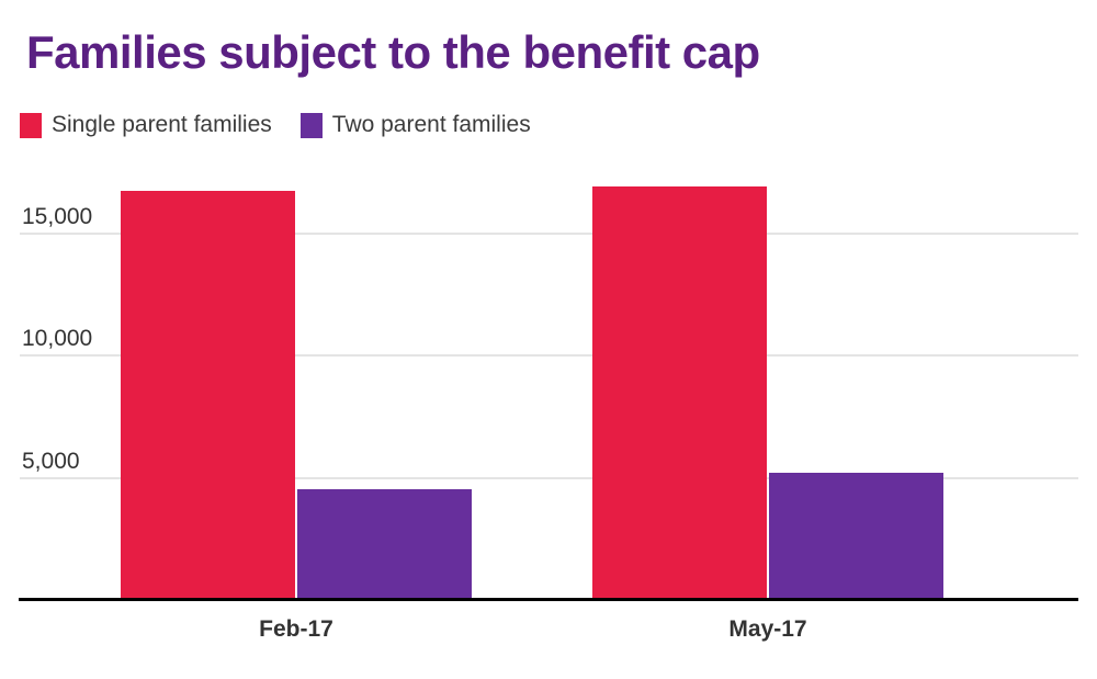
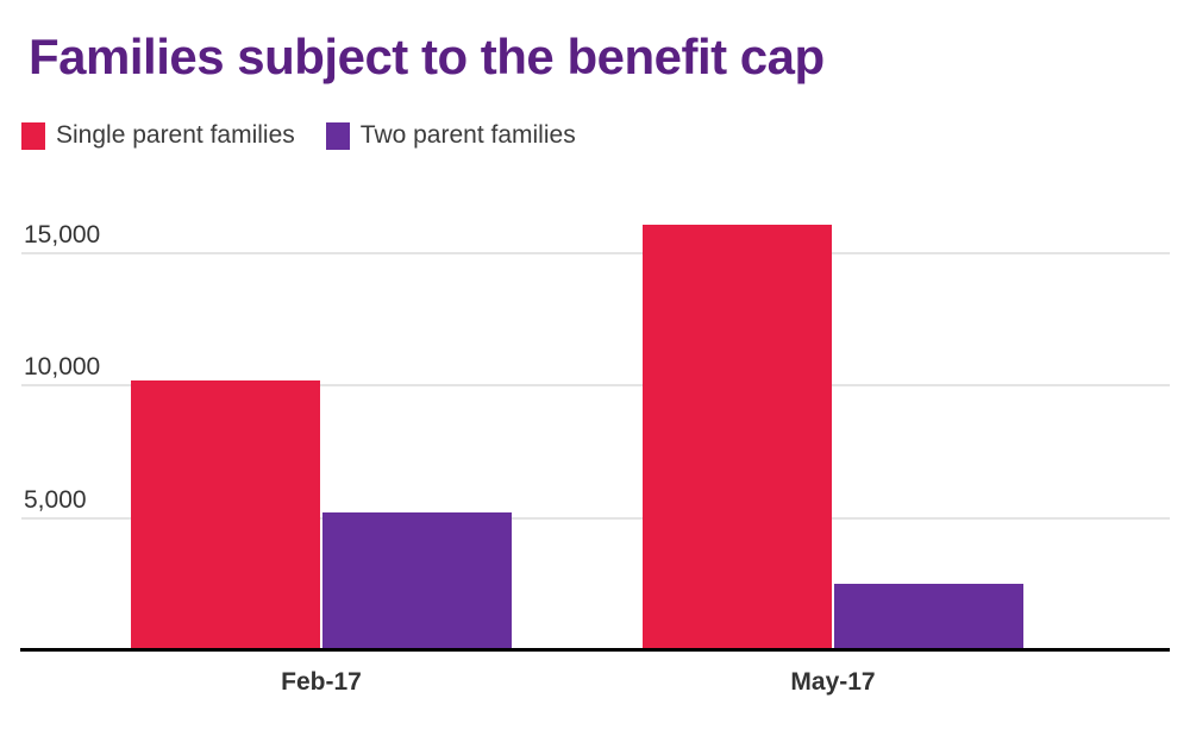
Single parent families/Feb-17: 16800 -> 10200
Two parent families/Feb-17: 4600 -> 5200
Single parent families/May-17: 17000 -> 16100
Two parent families/May-17: 5200 -> 2500
